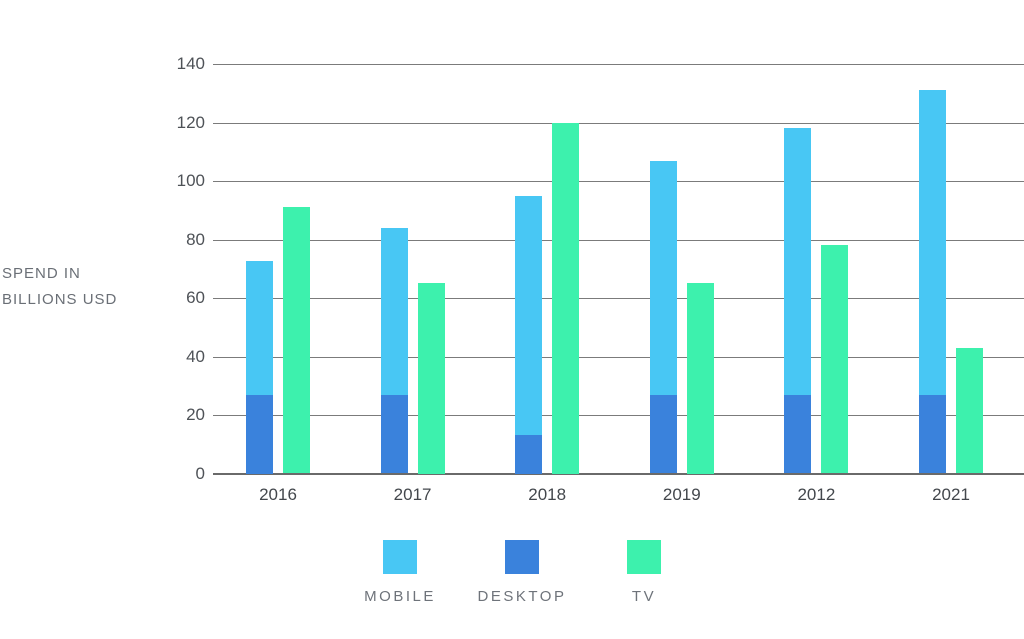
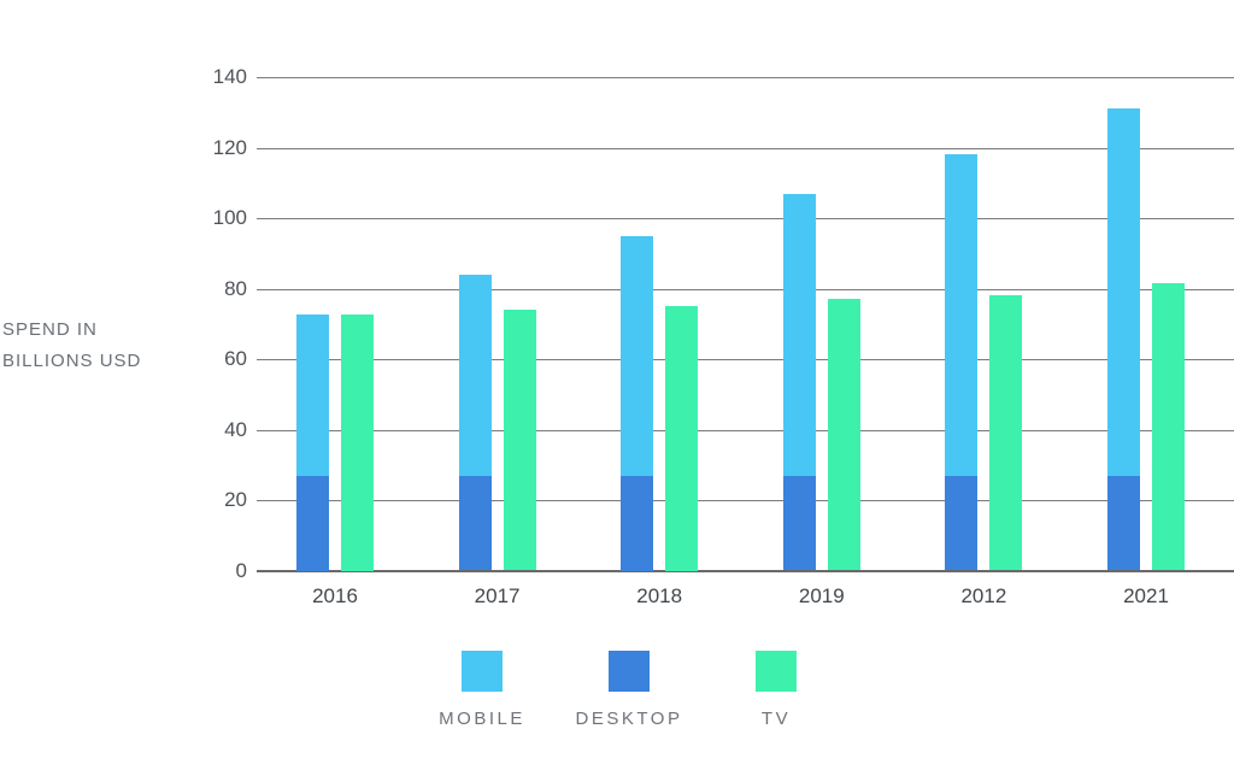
TV/2016: 91 -> 72
TV/2017: 65 -> 74
DESKTOP/2018: 13 -> 27
TV/2018: 120 -> 75
TV/2019: 65 -> 77
TV/2021: 43 -> 82
